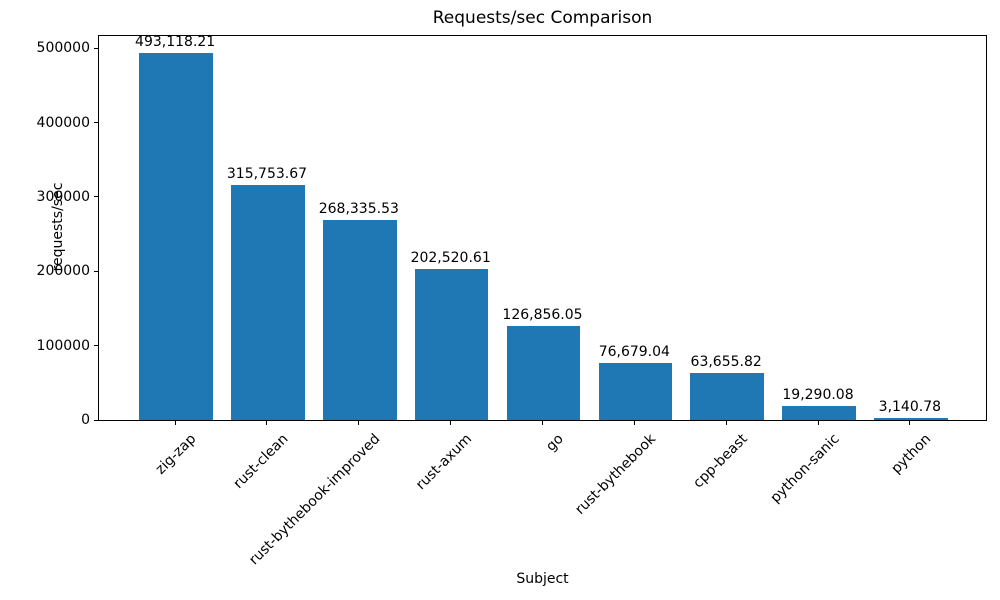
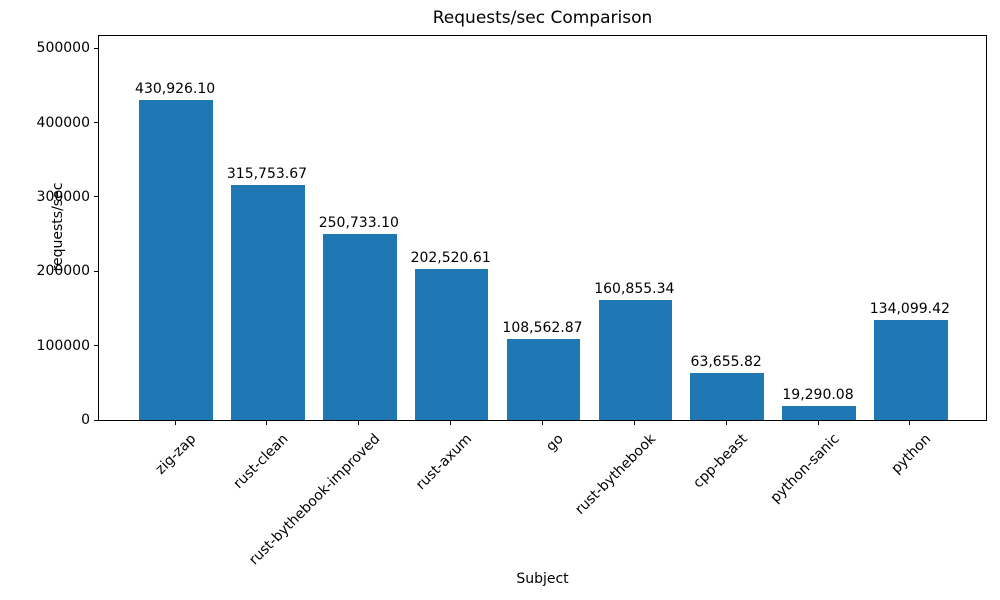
zig-zap: 493,118.21 -> 430,926.10
rust-bythebook-improved: 268,335.53 -> 250,733.10
go: 126,856.05 -> 108,562.87
rust-bythebook: 76,679.04 -> 160,855.34
python: 3,140.78 -> 134,099.42
